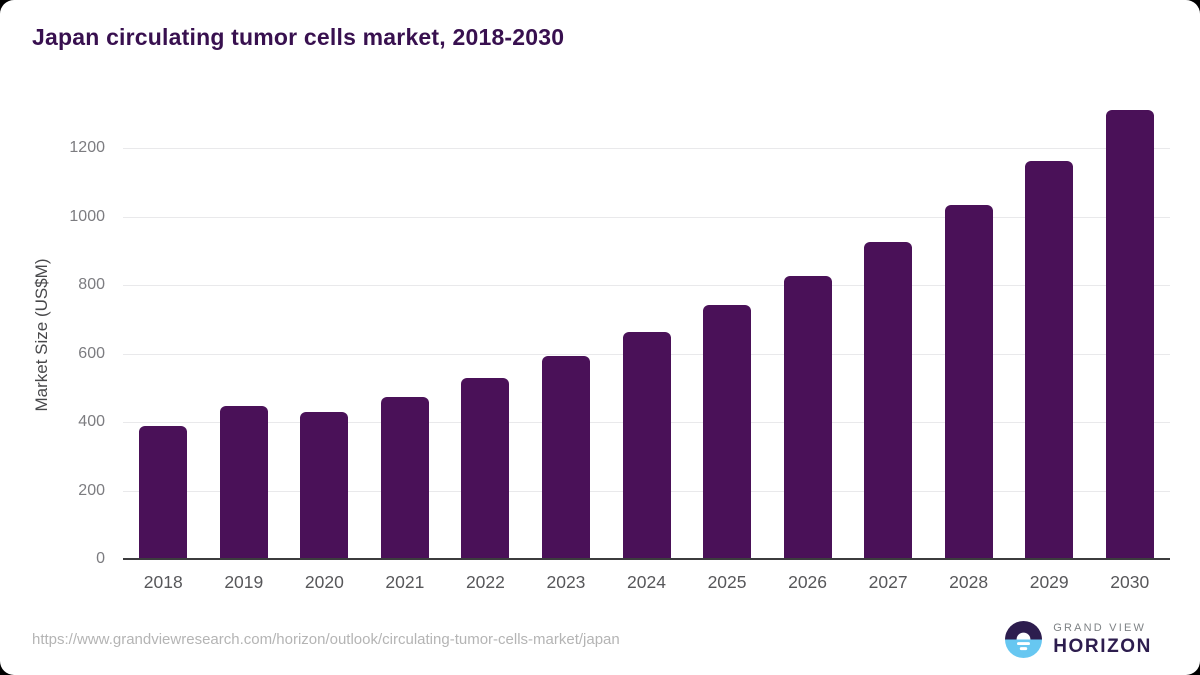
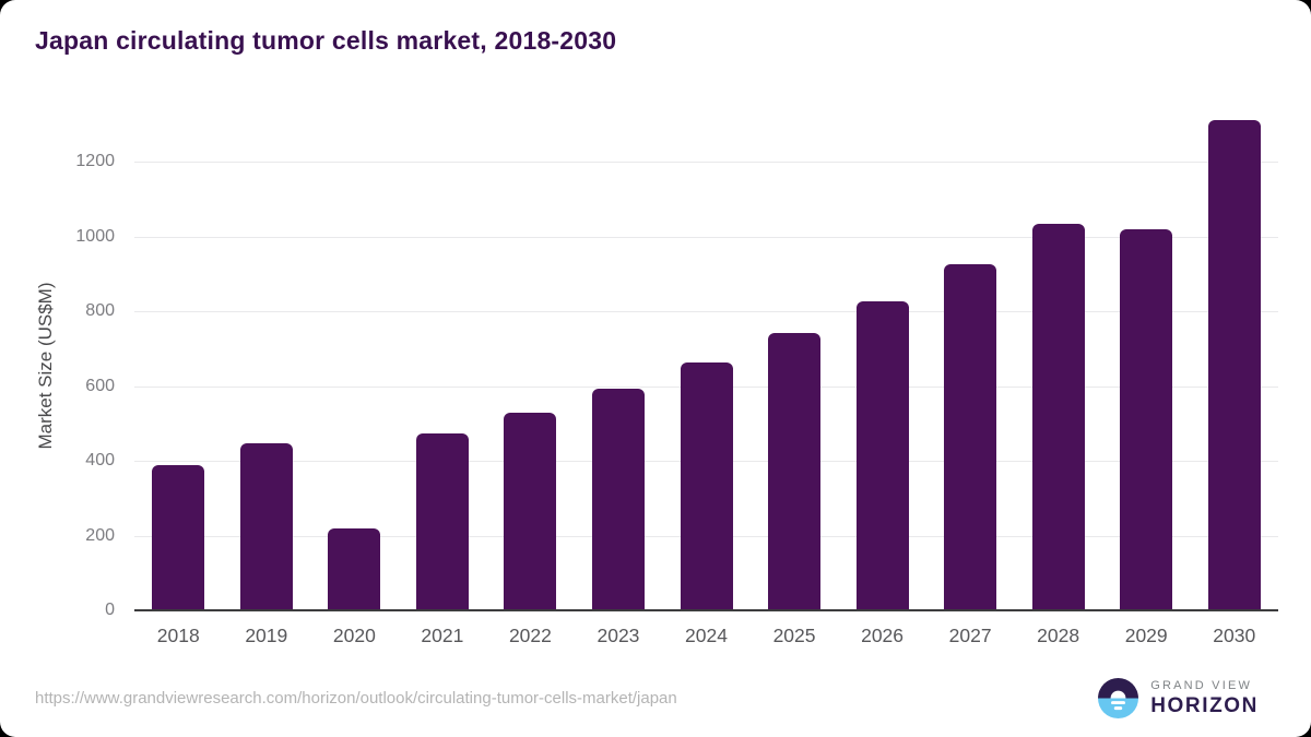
2020: 430 -> 220
2029: 1160 -> 1020
